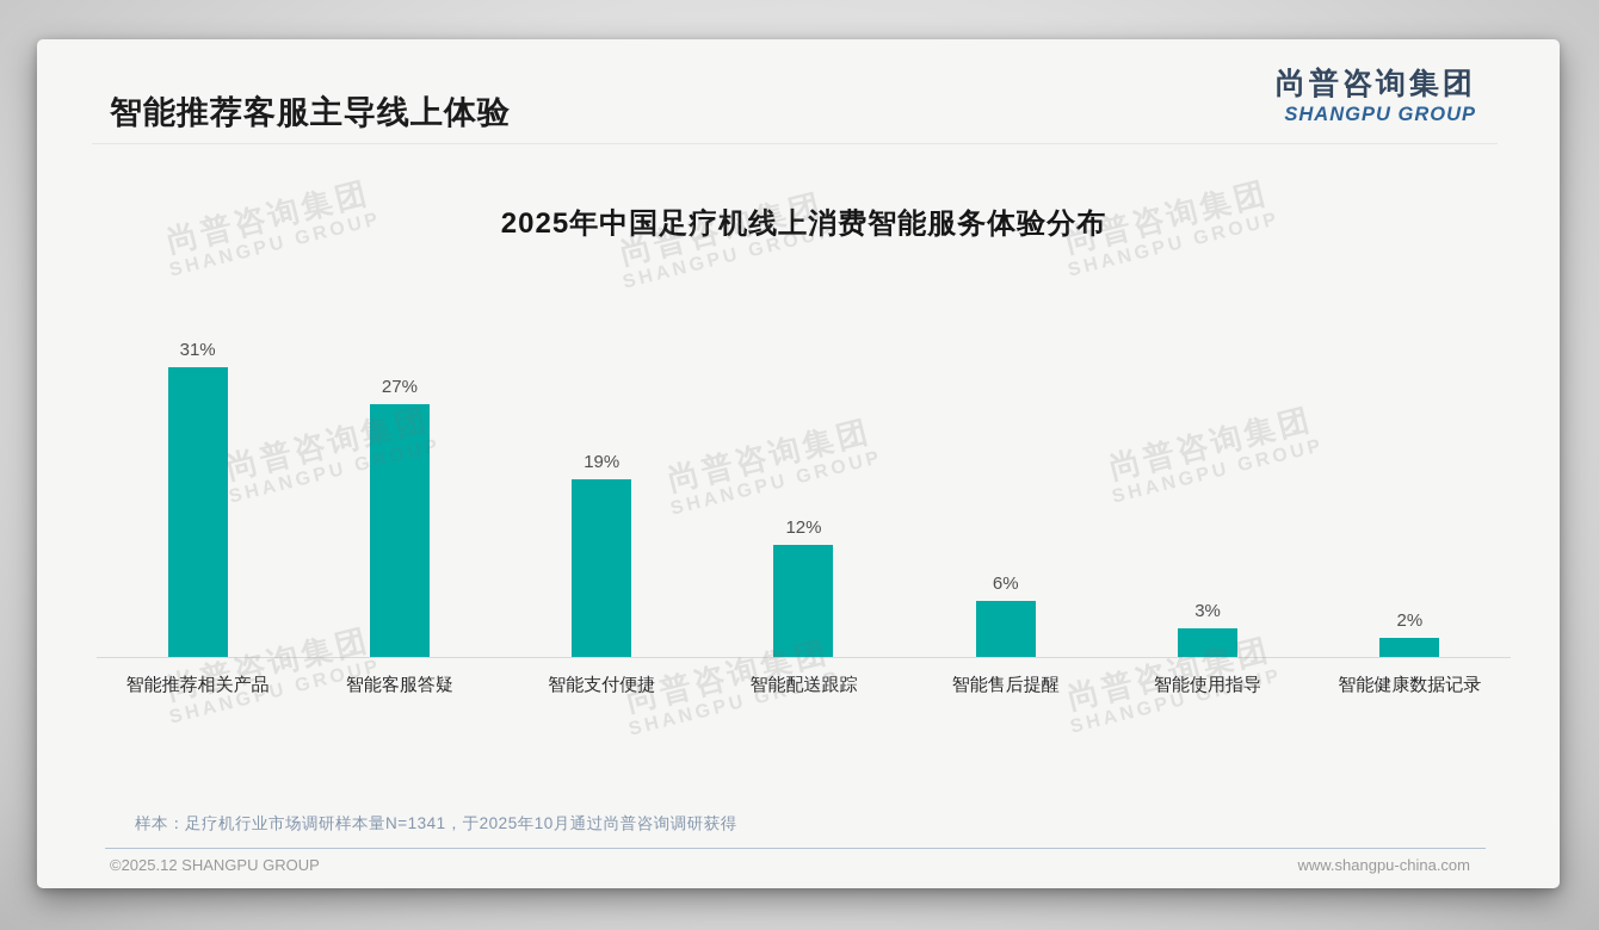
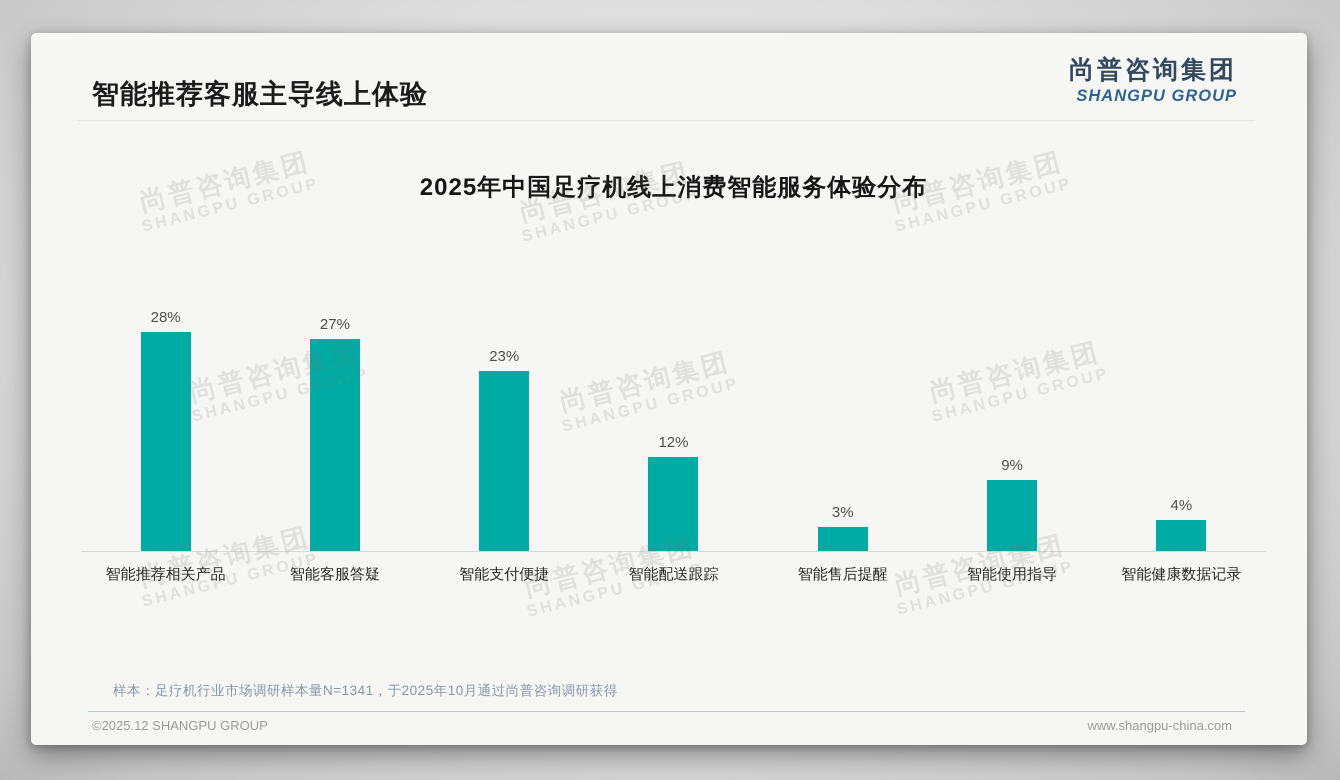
智能推荐相关产品: 31% -> 28%
智能支付便捷: 19% -> 23%
智能售后提醒: 6% -> 3%
智能使用指导: 3% -> 9%
智能健康数据记录: 2% -> 4%
